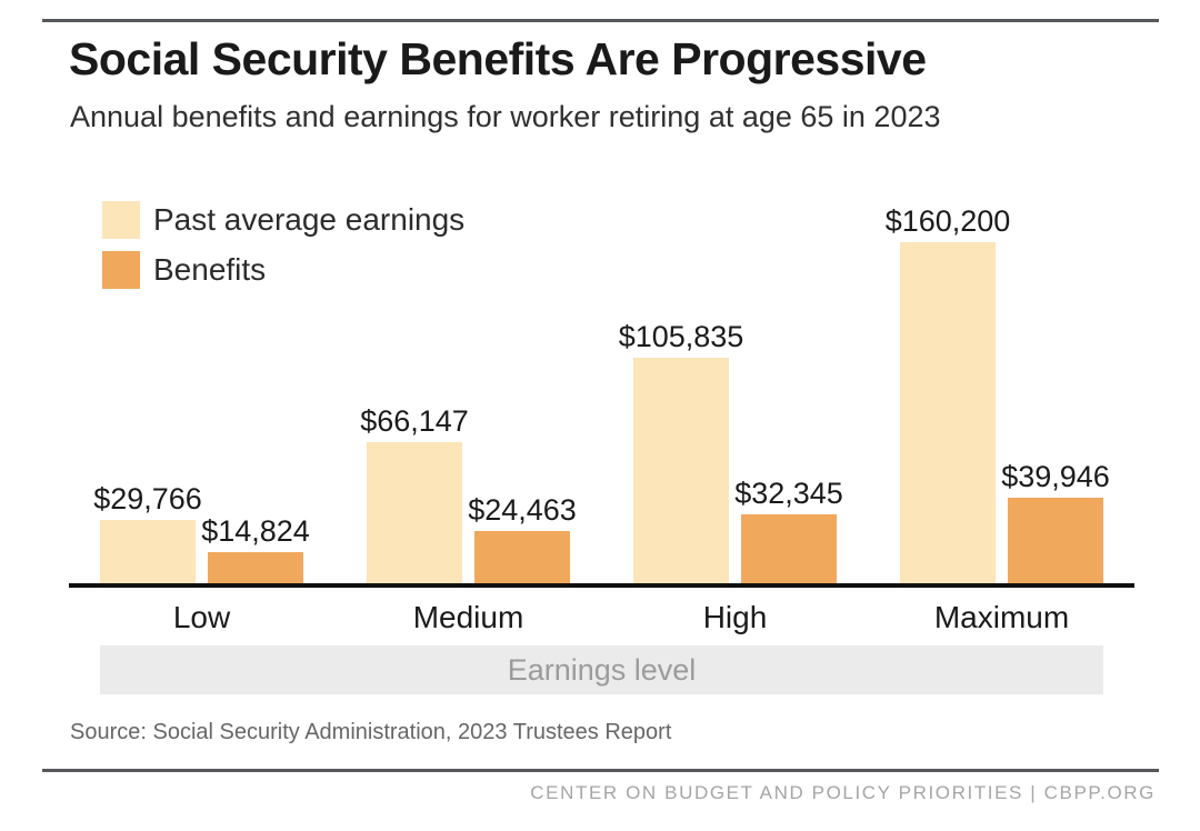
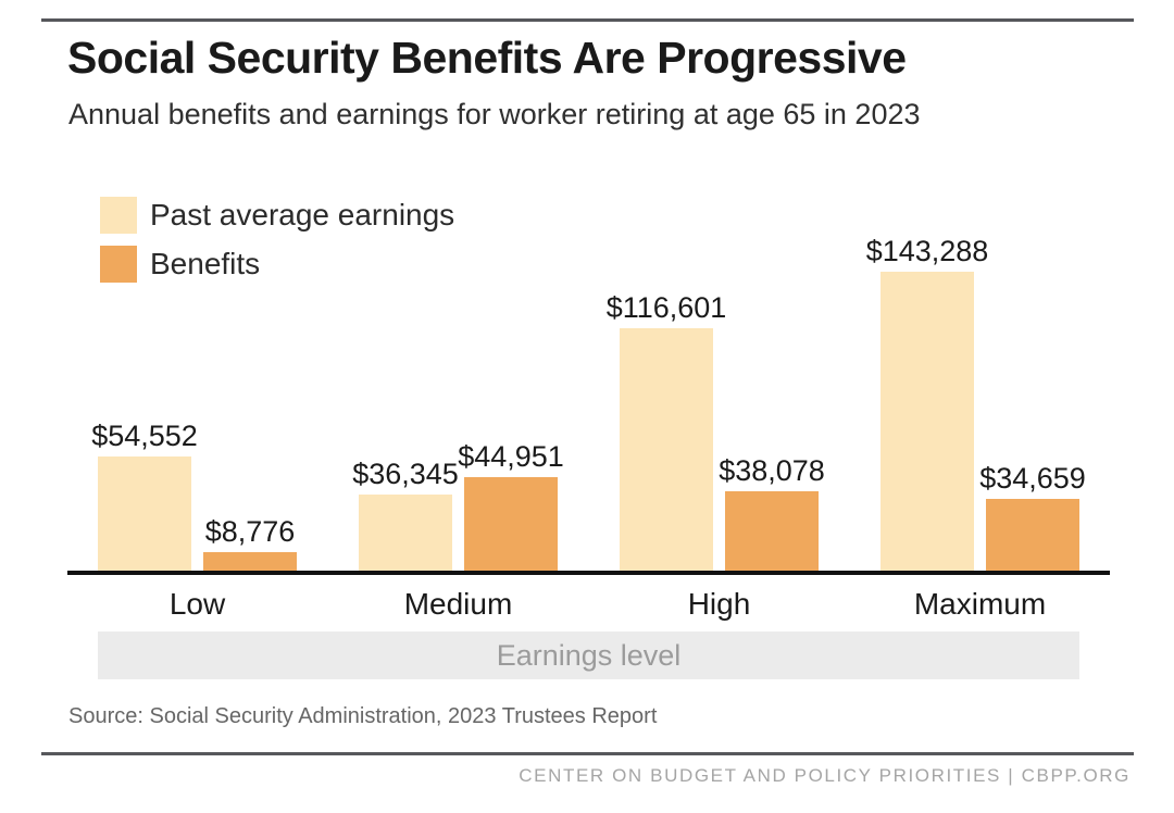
Past average earnings/Low: $29,766 -> $54,552
Benefits/Low: $14,824 -> $8,776
Past average earnings/Medium: $66,147 -> $36,345
Benefits/Medium: $24,463 -> $44,951
Past average earnings/High: $105,835 -> $116,601
Benefits/High: $32,345 -> $38,078
Past average earnings/Maximum: $160,200 -> $143,288
Benefits/Maximum: $39,946 -> $34,659
